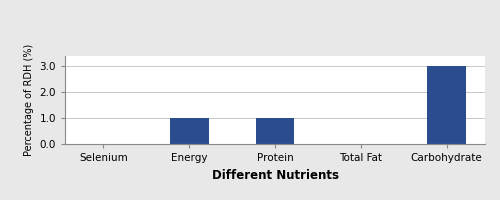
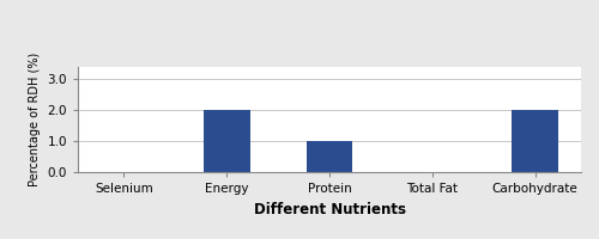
Energy: 1 -> 2
Carbohydrate: 3 -> 2
